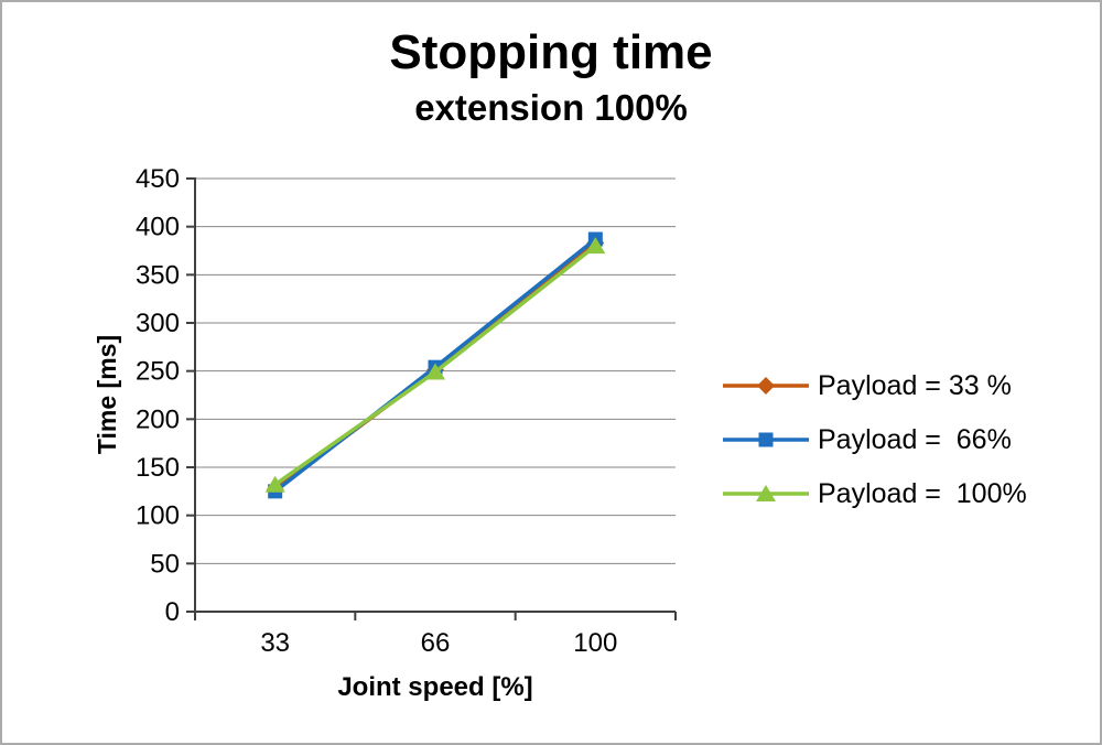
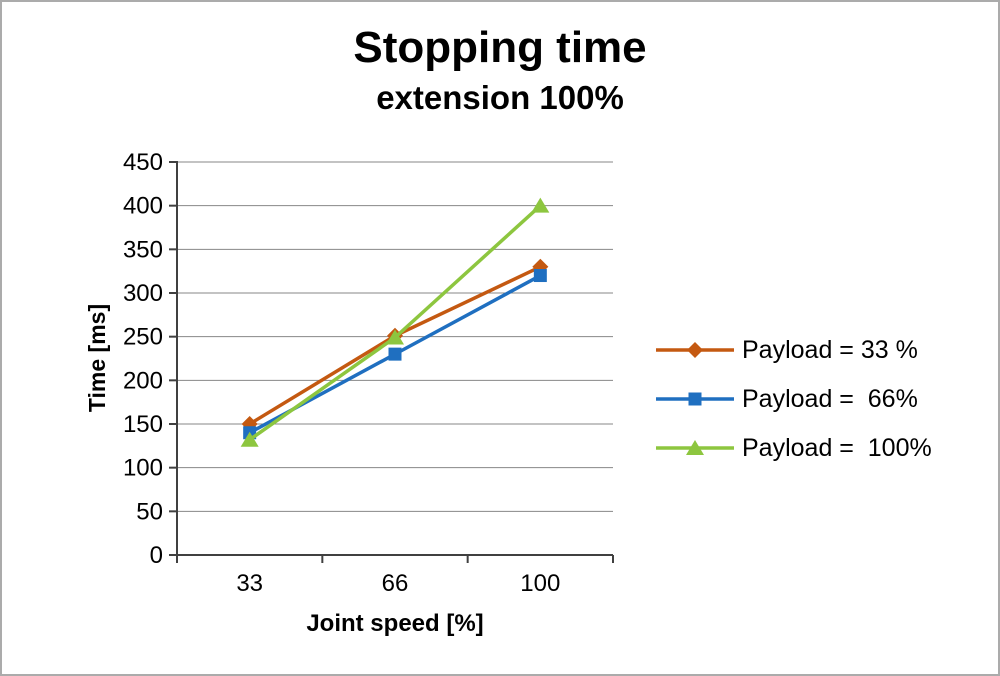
Payload = 33 %/33: 130 -> 150
Payload = 66%/33: 120 -> 140
Payload = 66%/66: 250 -> 230
Payload = 33 %/100: 380 -> 330
Payload = 66%/100: 390 -> 320
Payload = 100%/100: 380 -> 400
